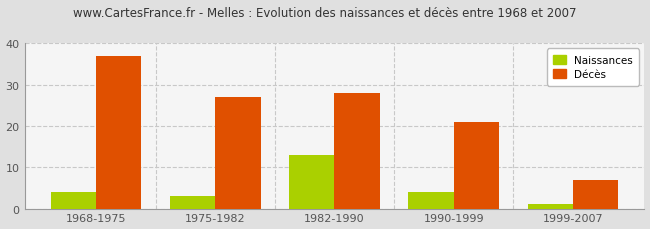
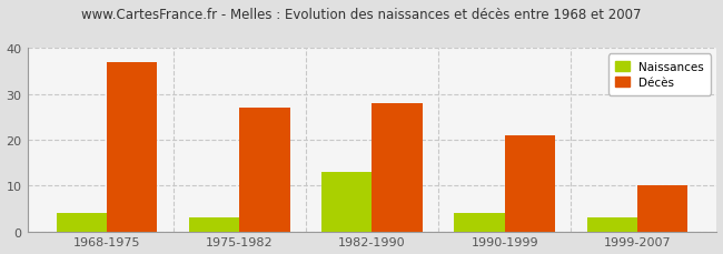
Naissances/1999-2007: 1 -> 3
Décès/1999-2007: 7 -> 10
